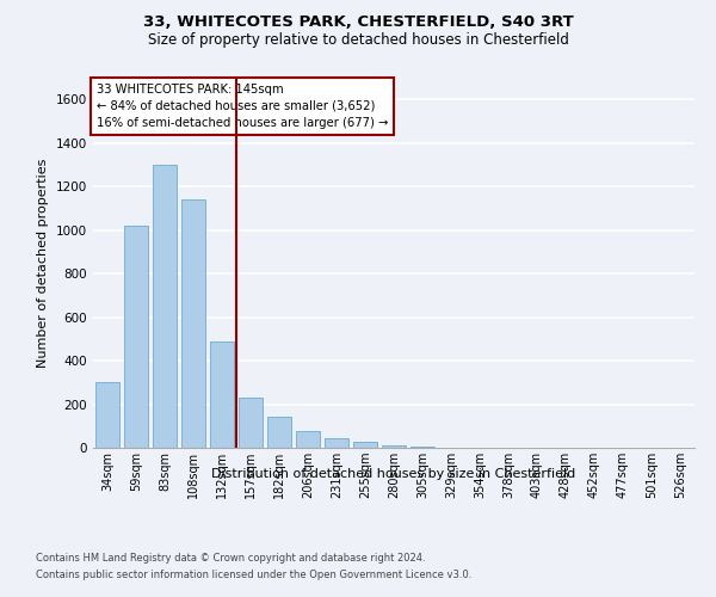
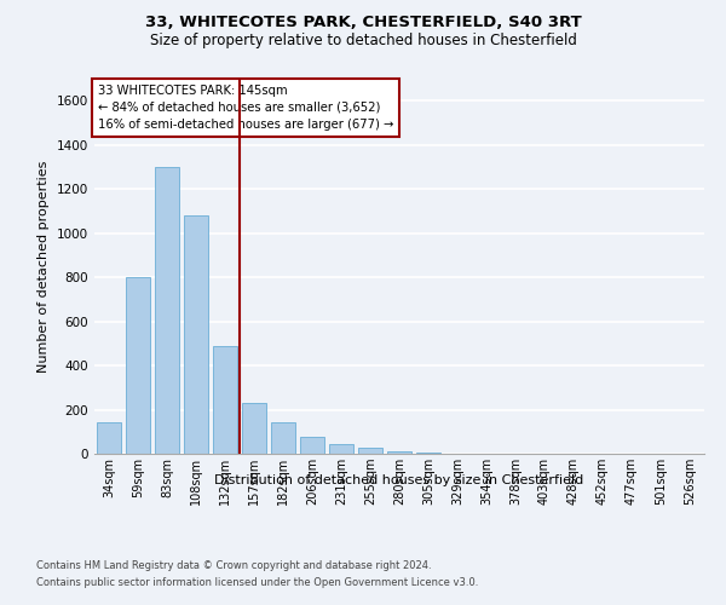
34sqm: 300 -> 140
59sqm: 1020 -> 800
108sqm: 1140 -> 1080
